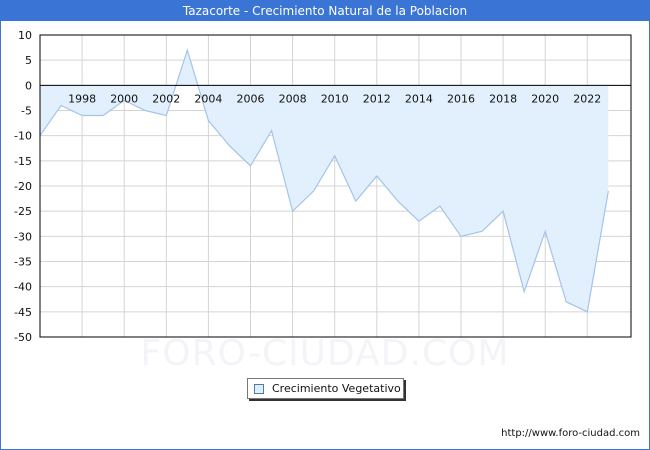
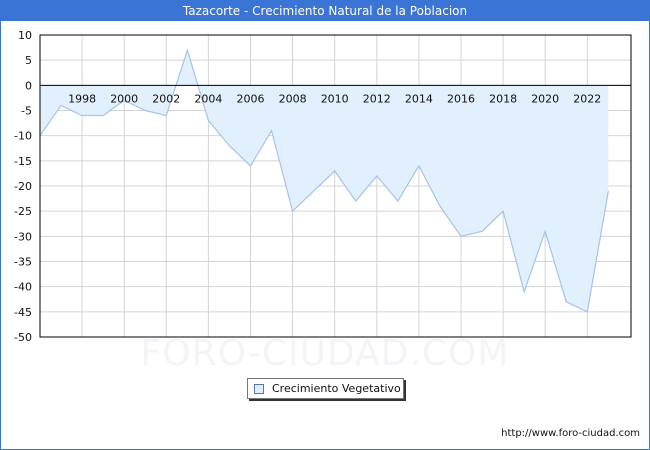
2010: -14 -> -17
2014: -27 -> -16
